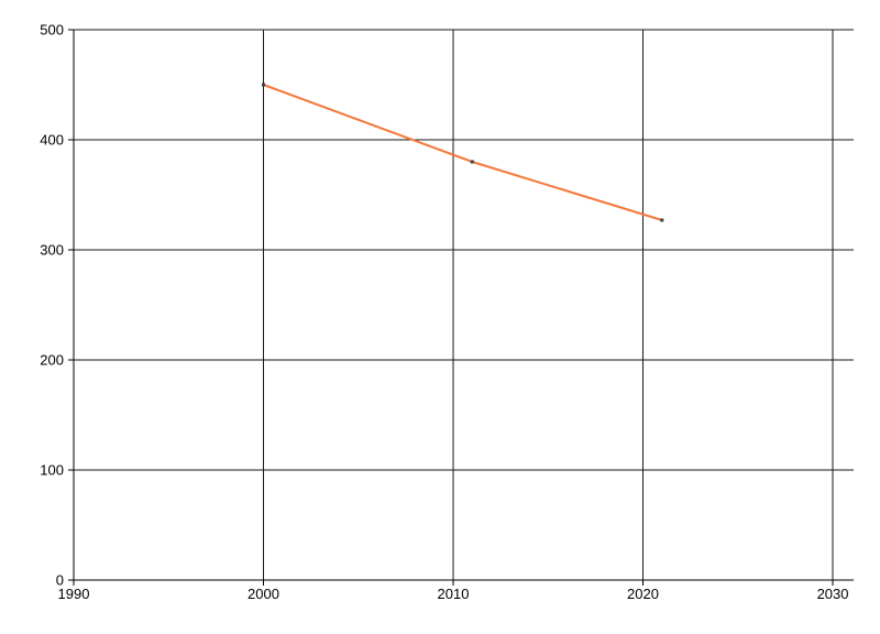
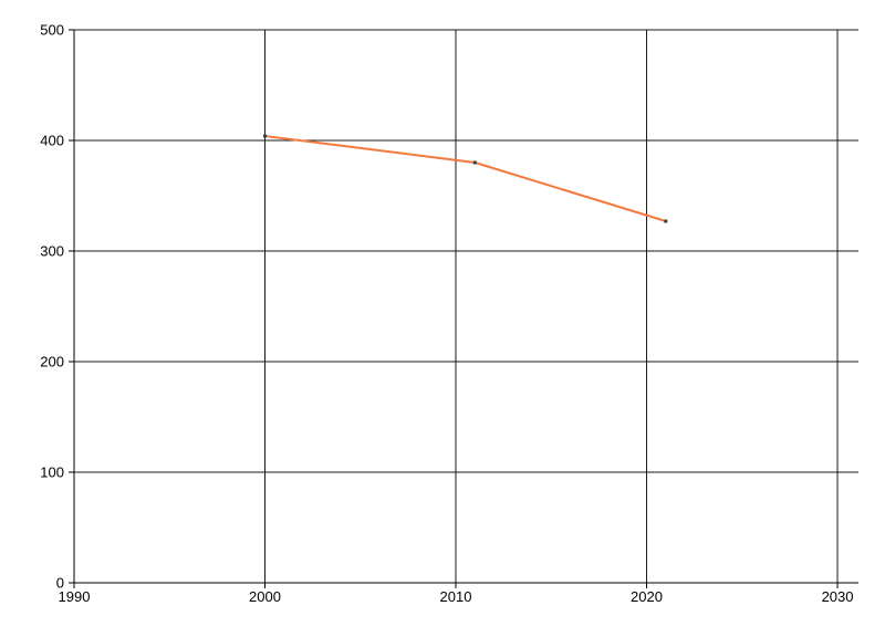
2000: 450 -> 400
